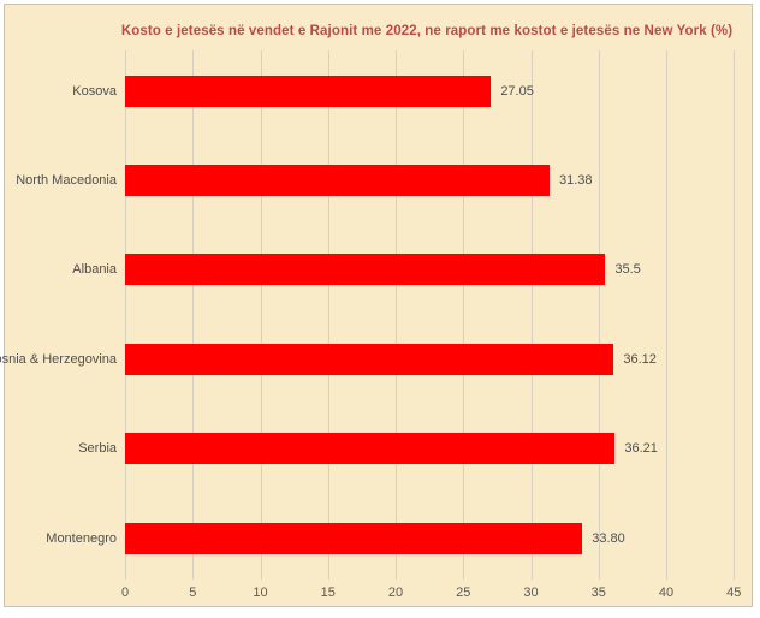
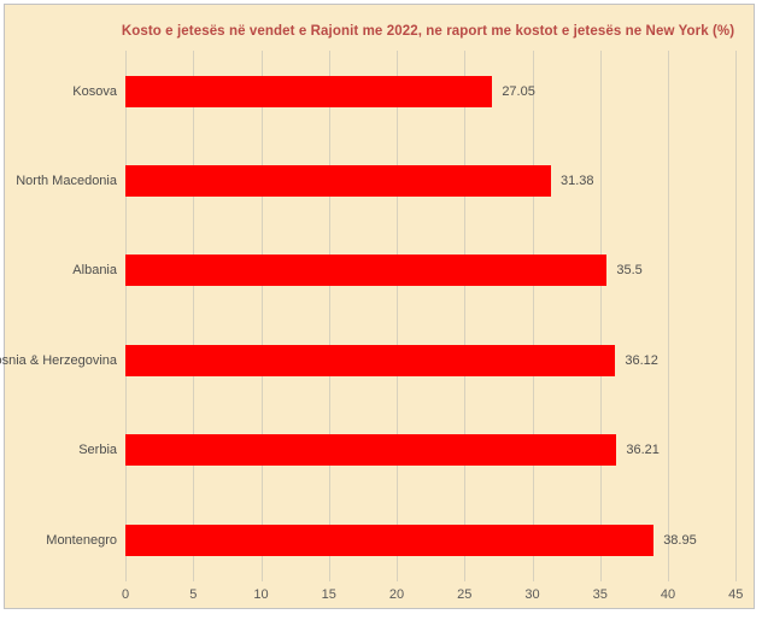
Montenegro: 33.80 -> 38.95
